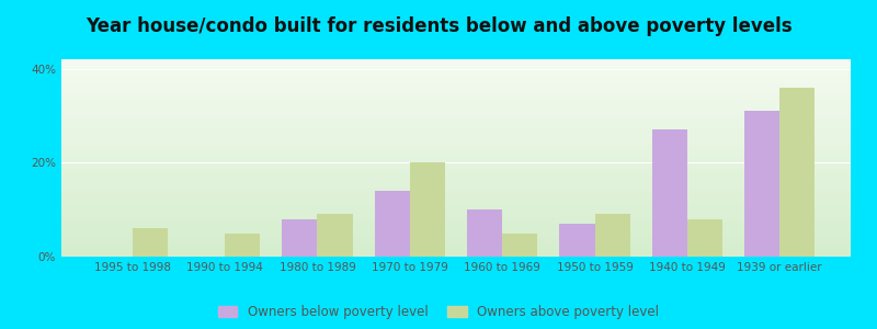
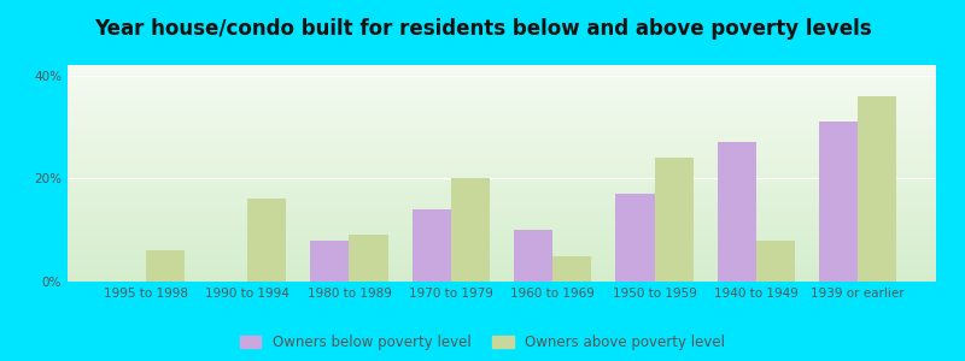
Owners above poverty level/1990 to 1994: 5% -> 16%
Owners below poverty level/1950 to 1959: 7% -> 17%
Owners above poverty level/1950 to 1959: 9% -> 24%
